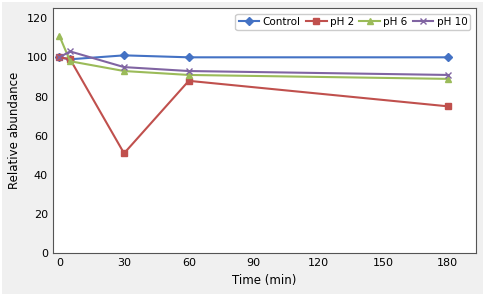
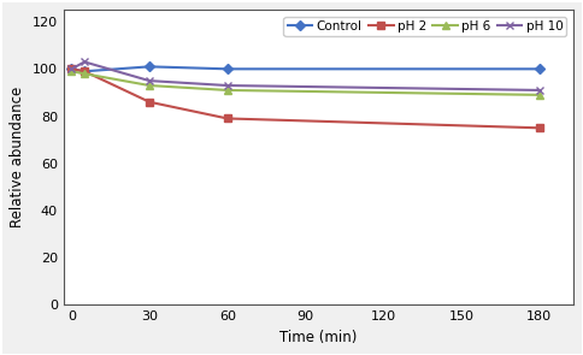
pH 6/0: 111 -> 99
pH 2/30: 51 -> 86
pH 2/60: 88 -> 79
